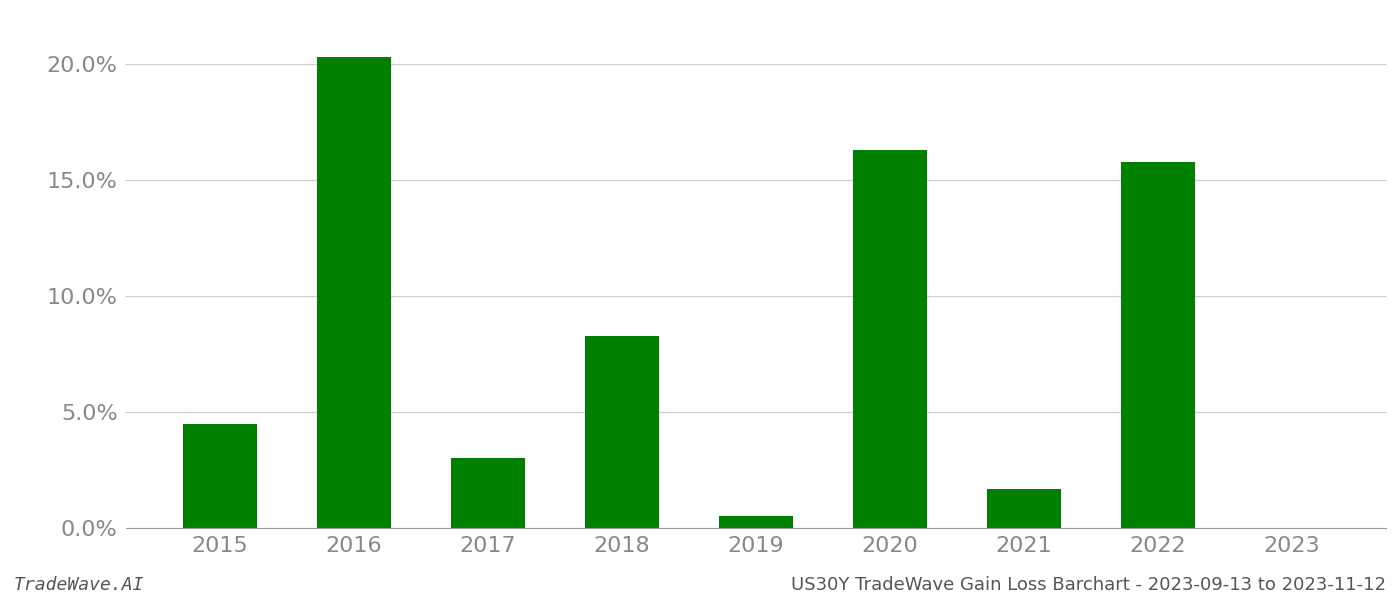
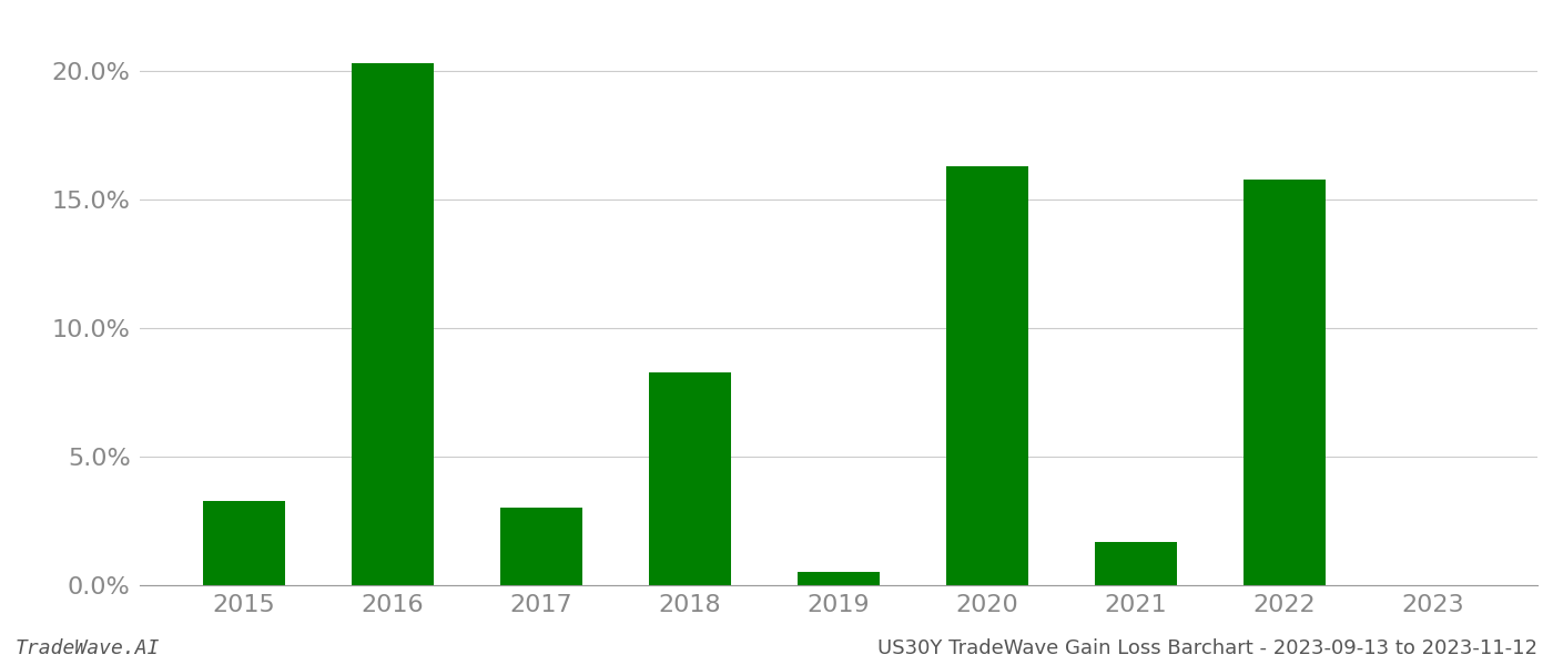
2015: 4.5% -> 3.3%
